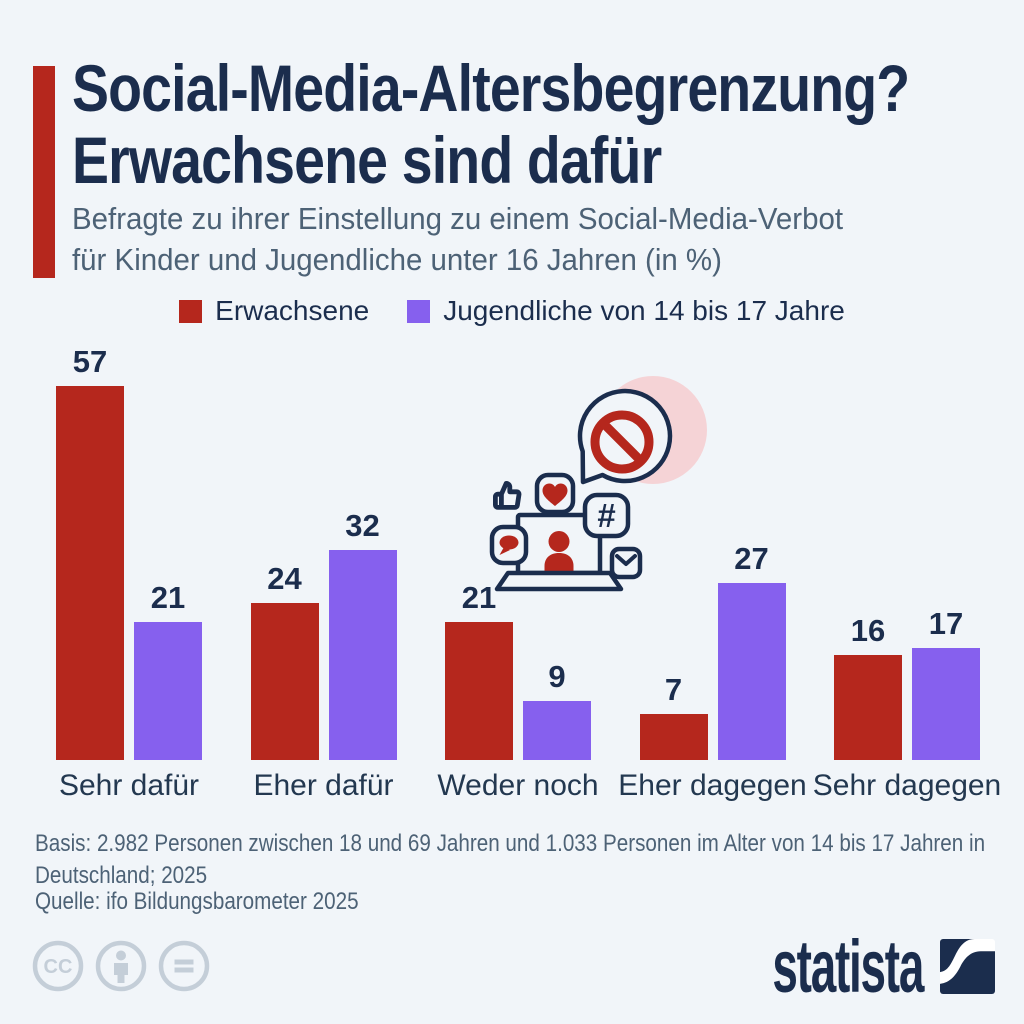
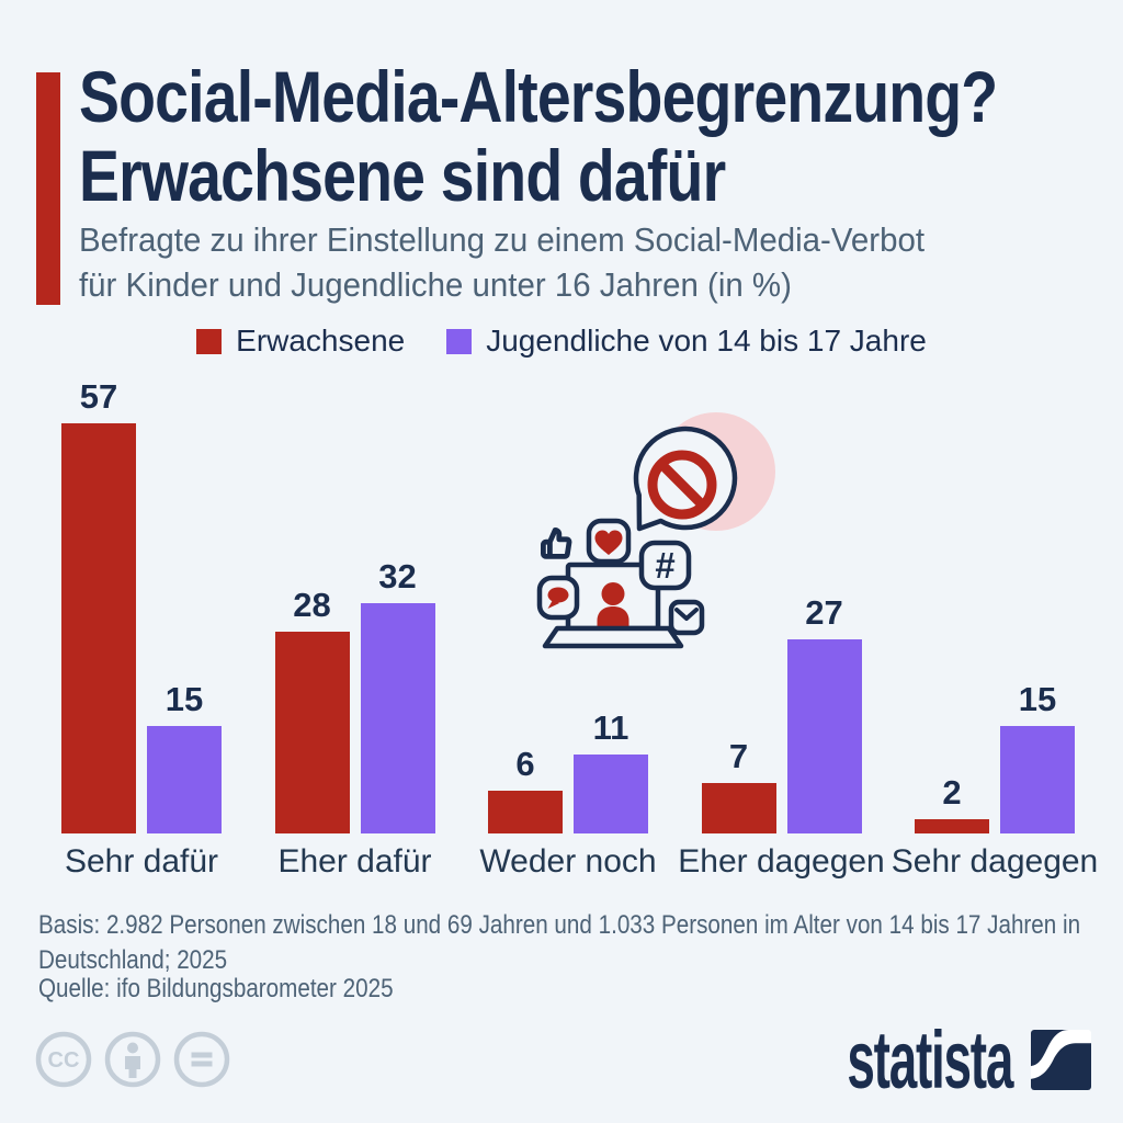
Jugendliche von 14 bis 17 Jahre/Sehr dafür: 21 -> 15
Erwachsene/Eher dafür: 24 -> 28
Erwachsene/Weder noch: 21 -> 6
Jugendliche von 14 bis 17 Jahre/Weder noch: 9 -> 11
Erwachsene/Sehr dagegen: 16 -> 2
Jugendliche von 14 bis 17 Jahre/Sehr dagegen: 17 -> 15
